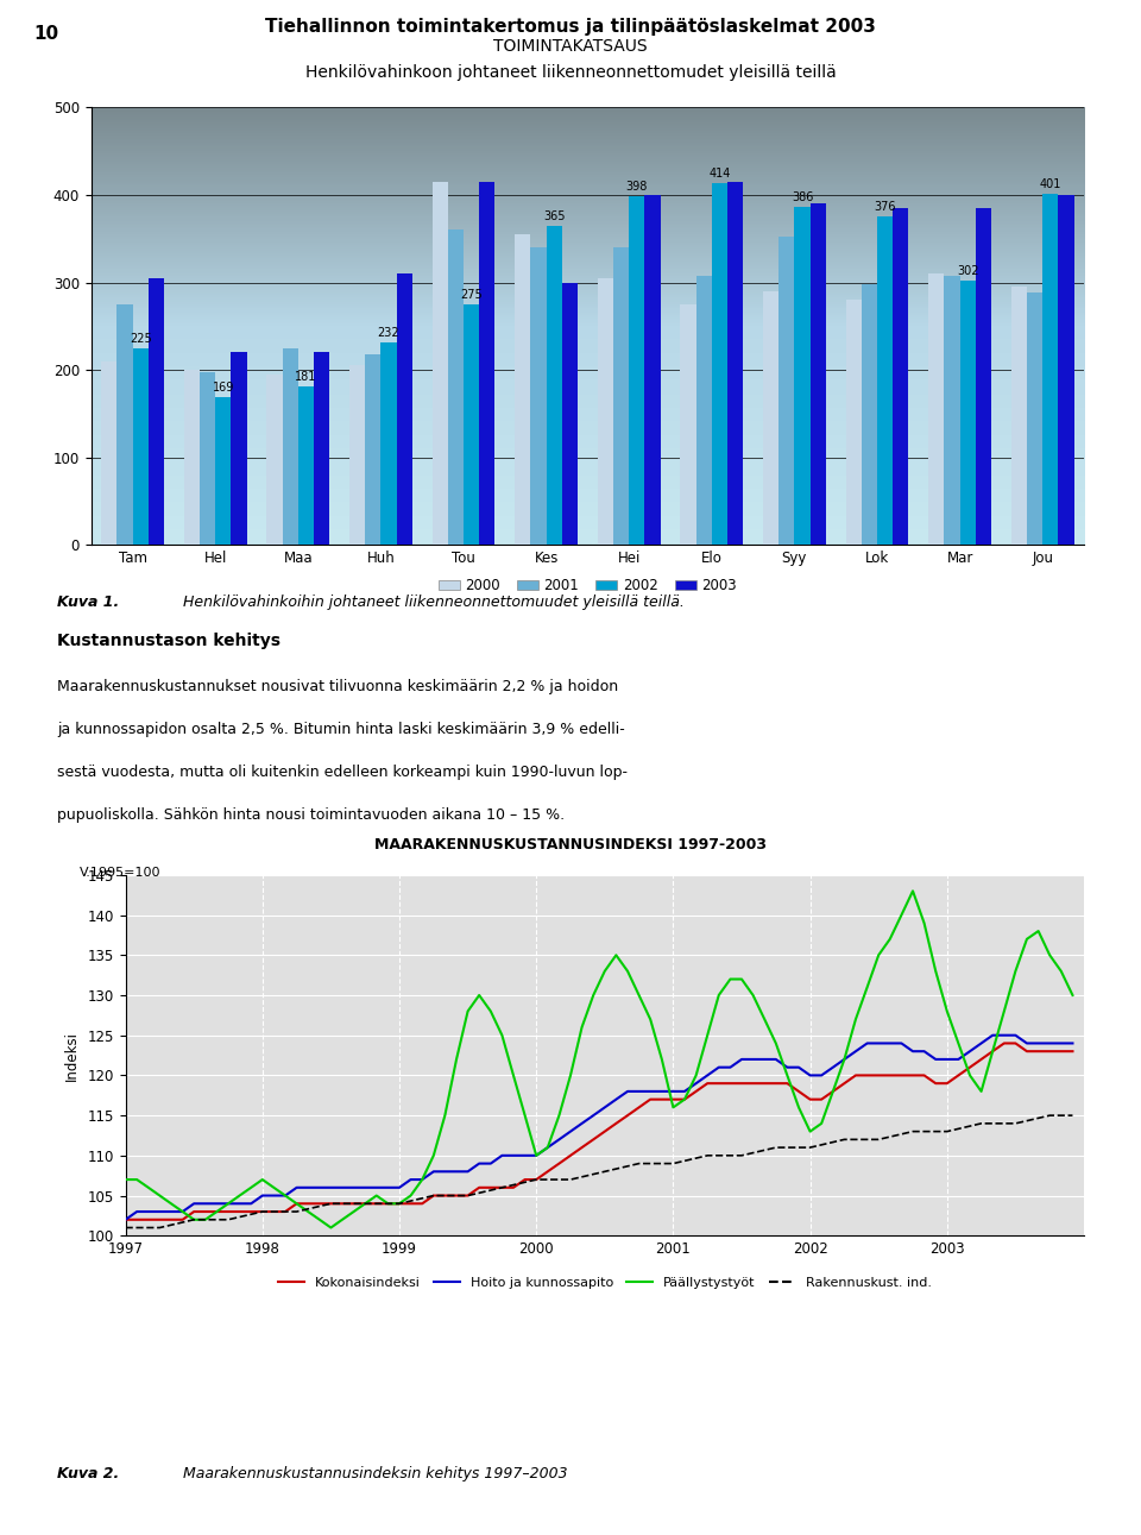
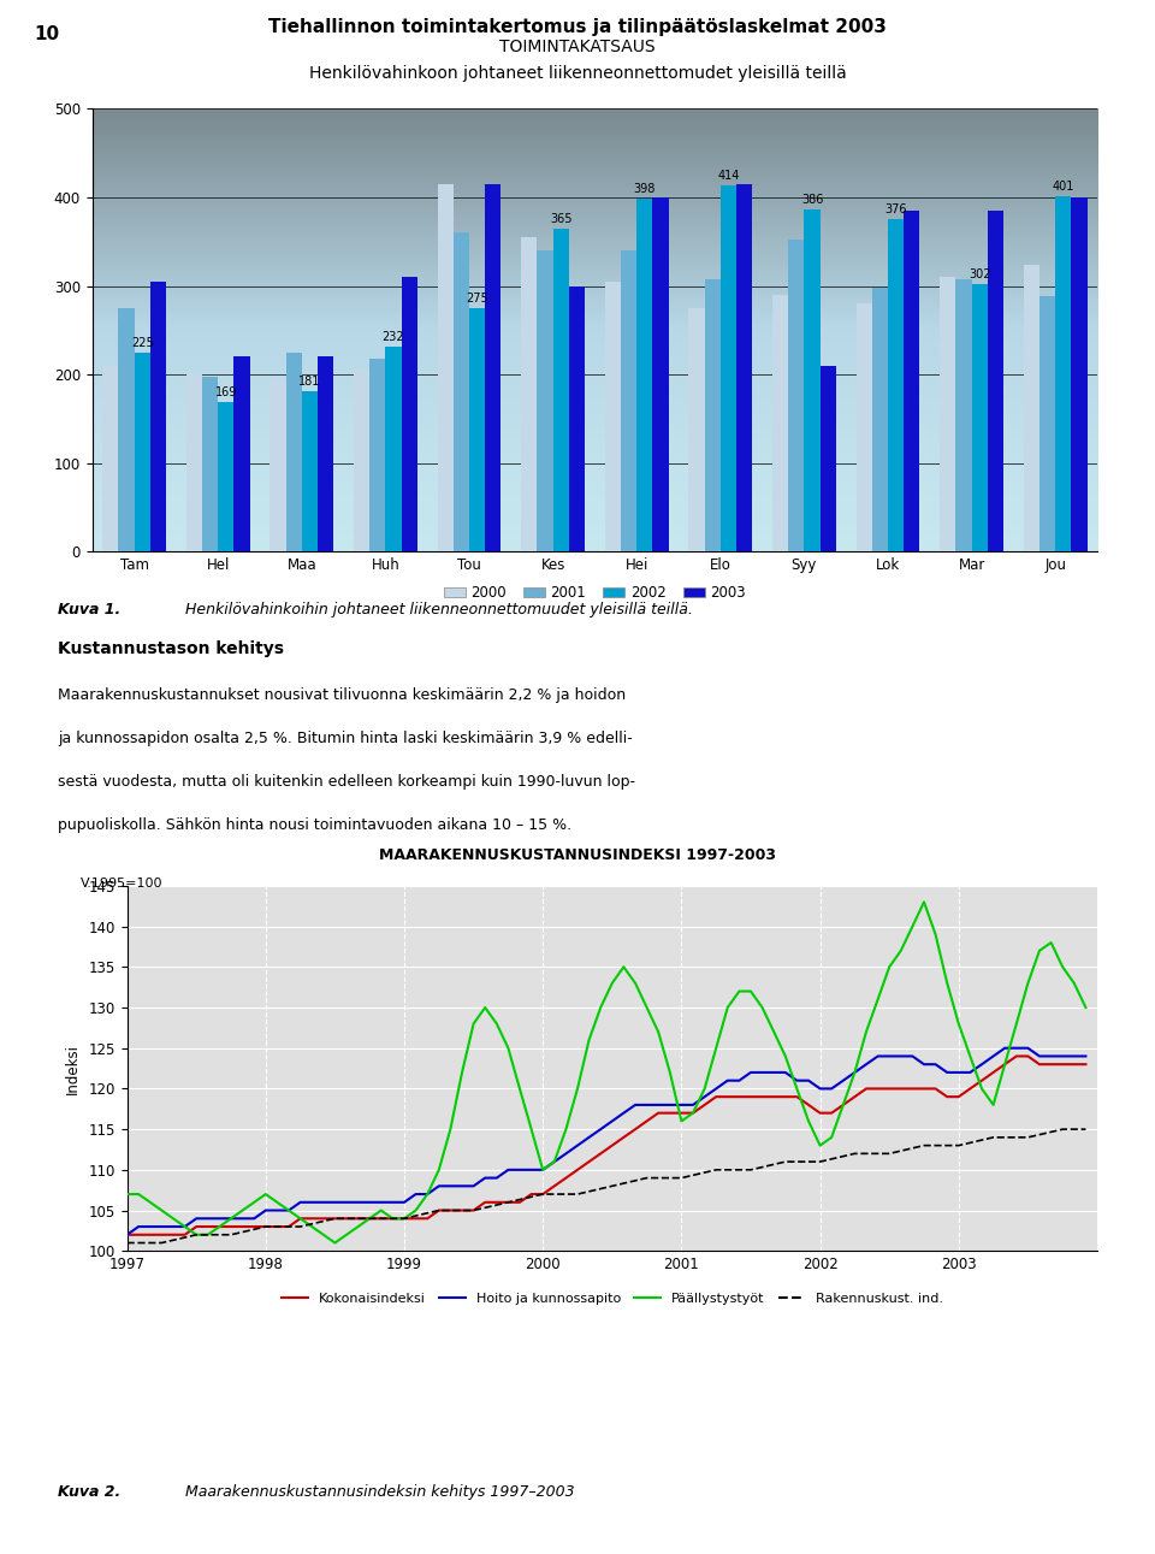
2003/Syy: 390 -> 210
2000/Jou: 295 -> 324
